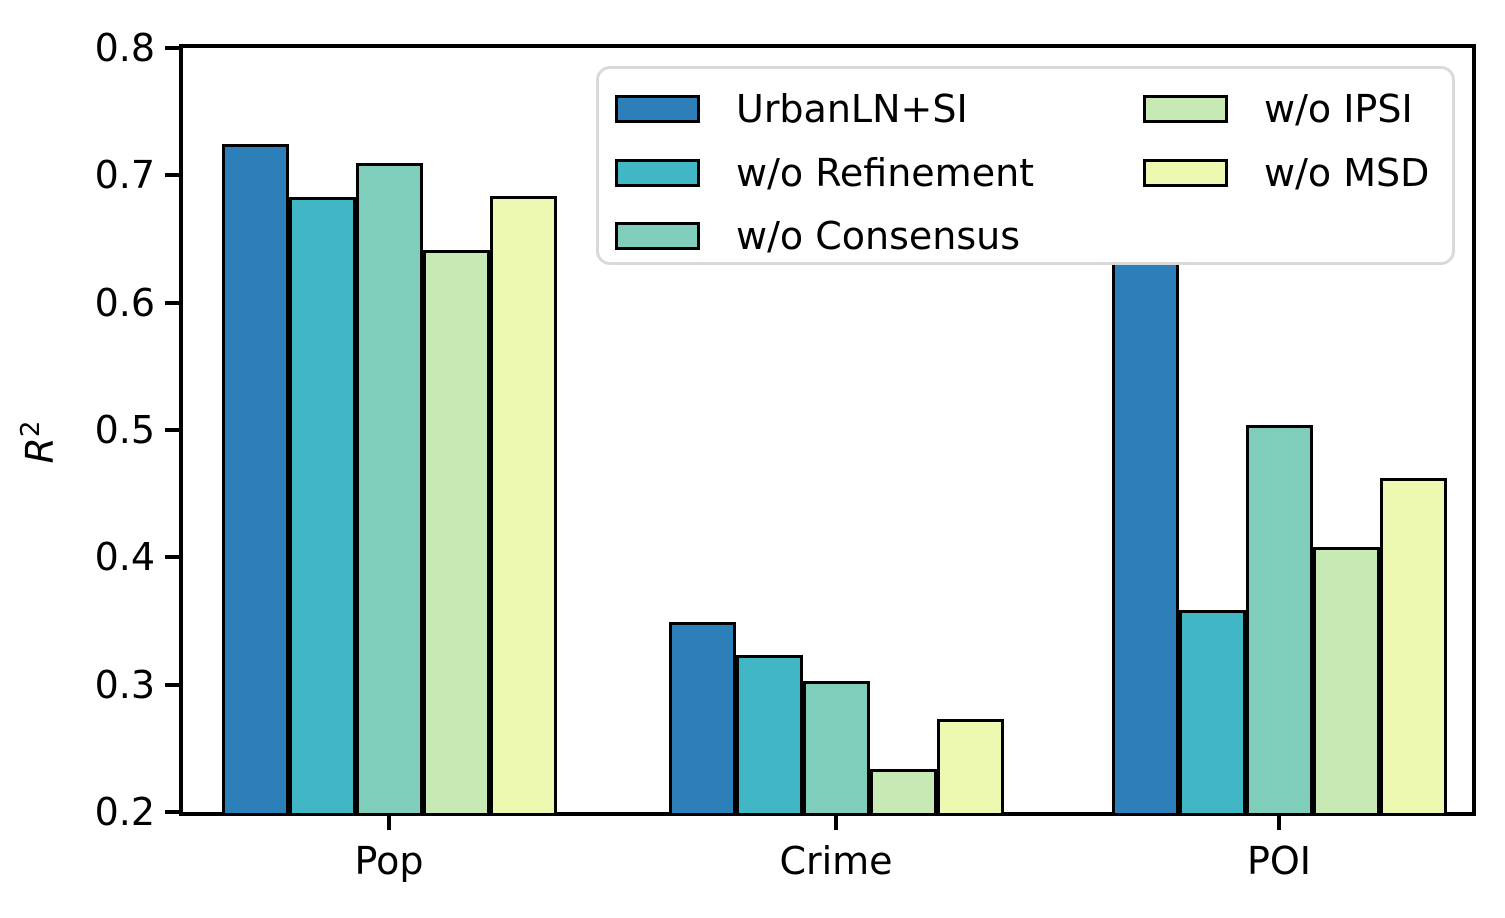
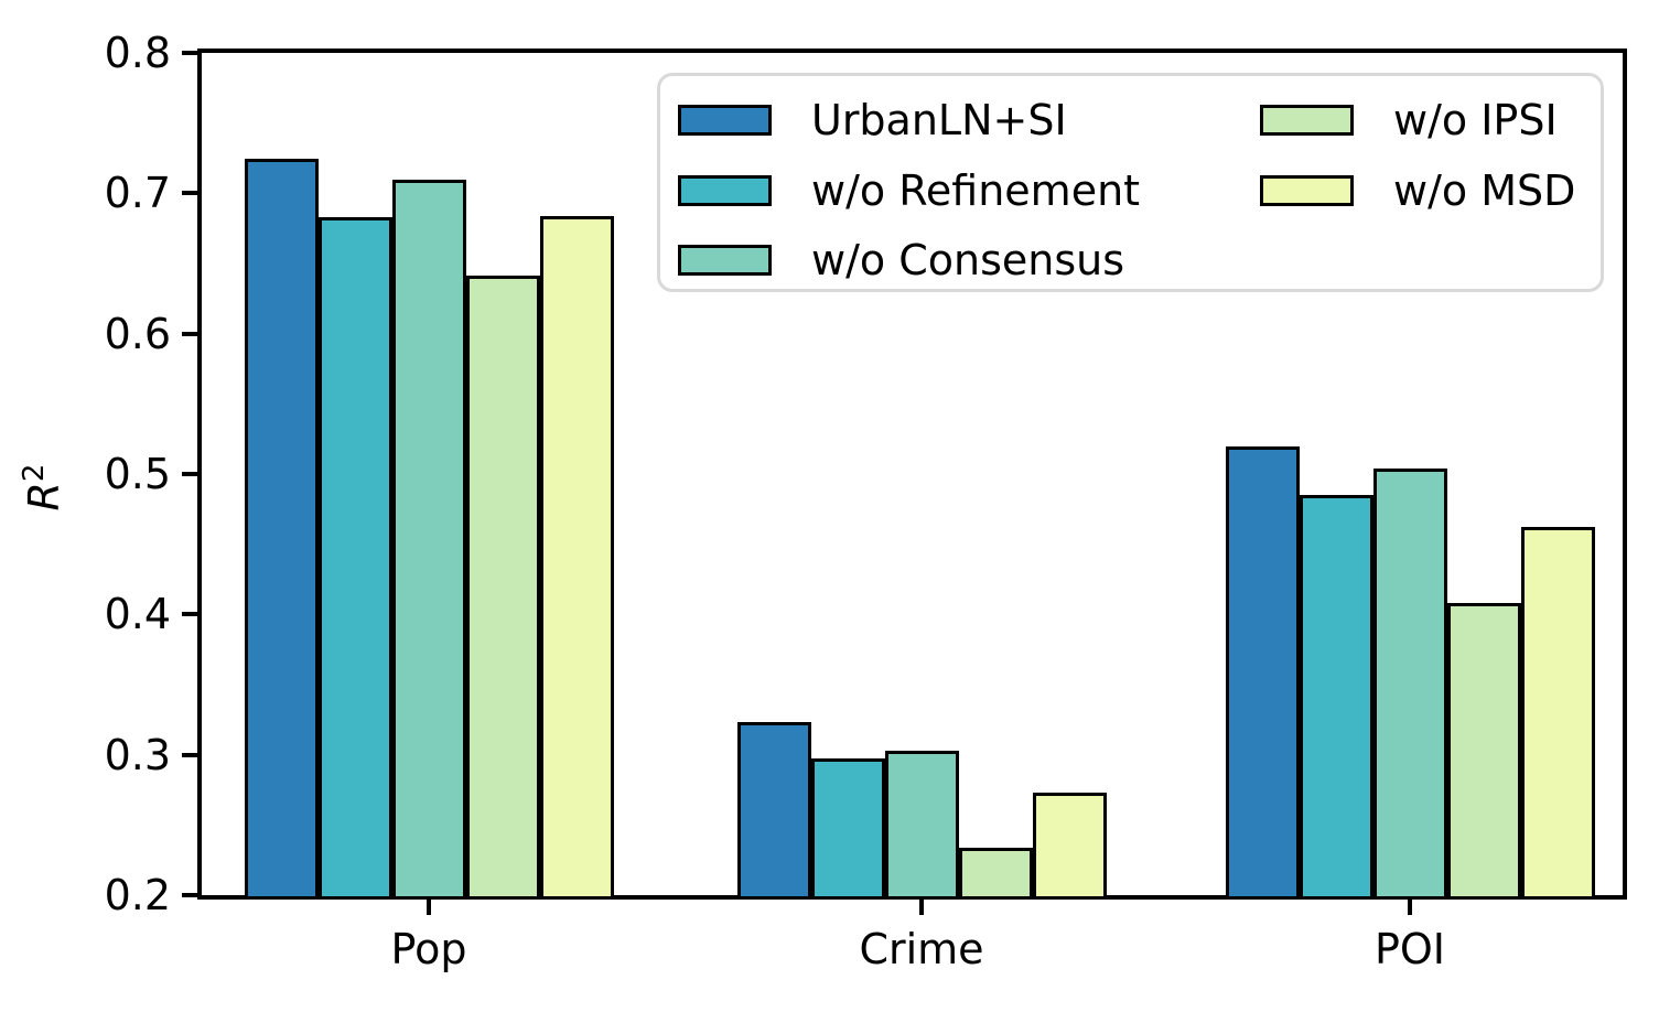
UrbanLN+SI/Crime: 0.349 -> 0.323
w/o Refinement/Crime: 0.323 -> 0.297
UrbanLN+SI/POI: 0.717 -> 0.520
w/o Refinement/POI: 0.359 -> 0.485
